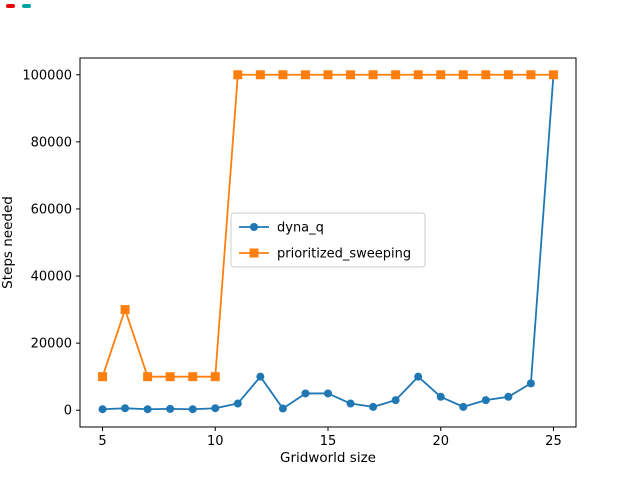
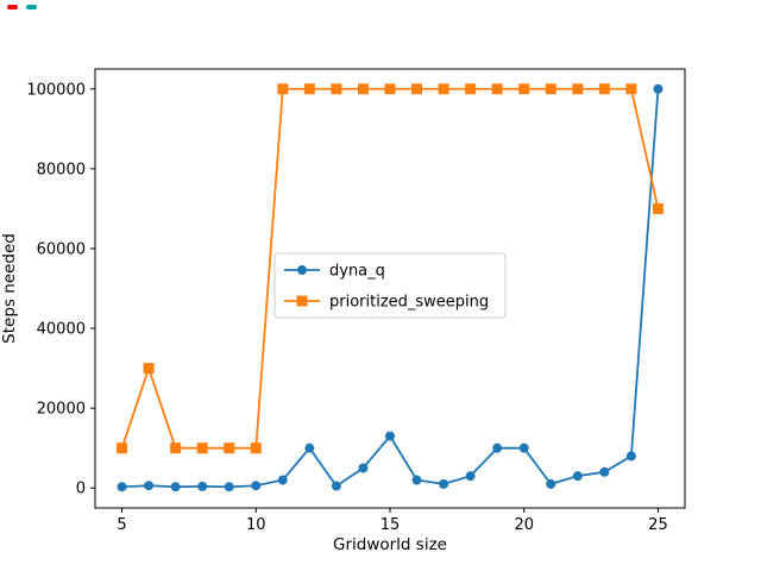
dyna_q/15: 5000 -> 13000
dyna_q/20: 4000 -> 10000
prioritized_sweeping/25: 100000 -> 70000
